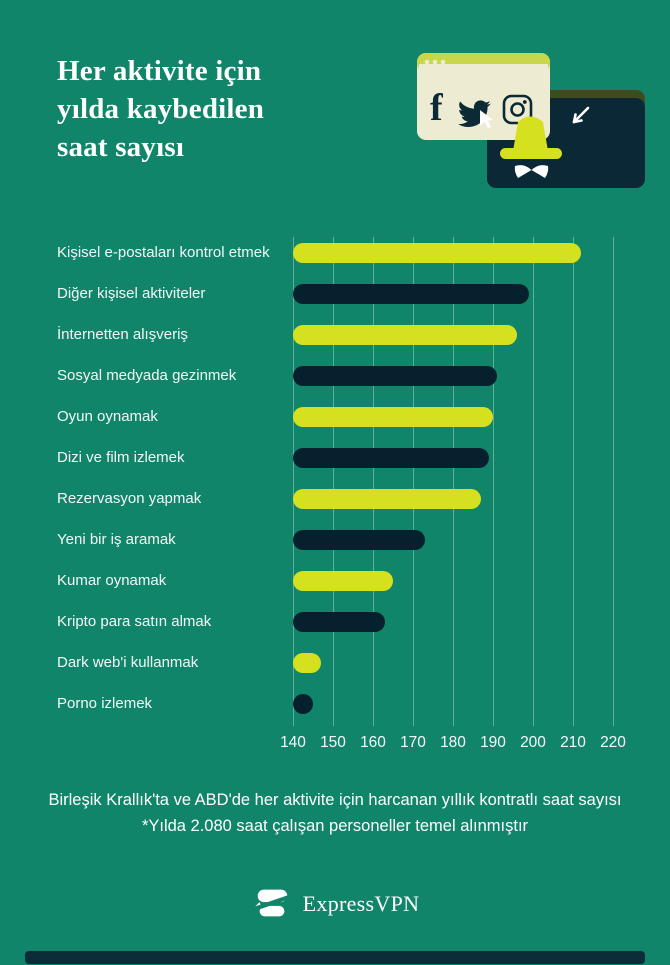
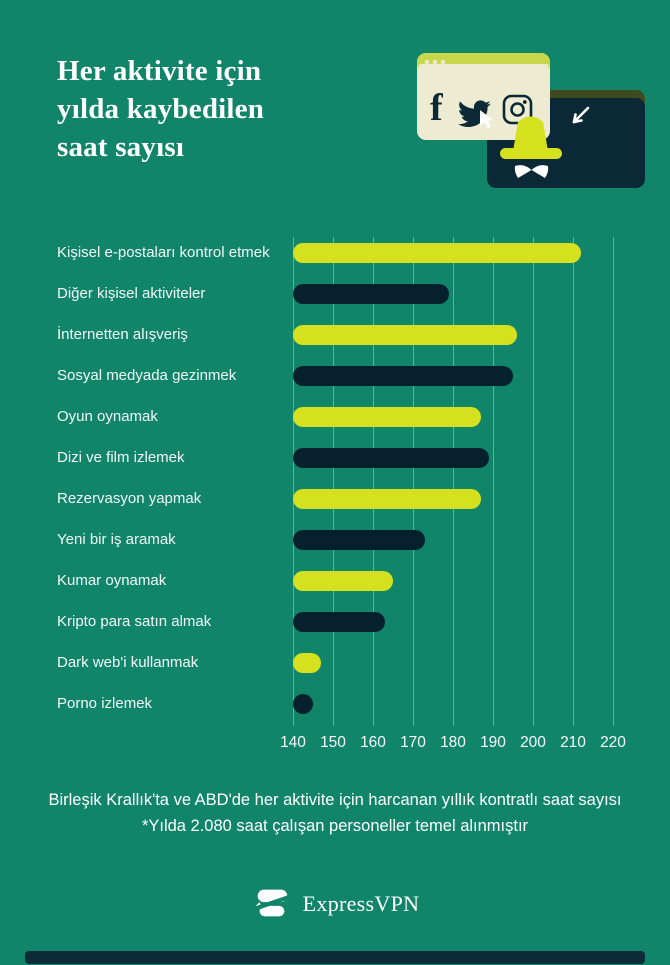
Diğer kişisel aktiviteler: 199 -> 179
Sosyal medyada gezinmek: 191 -> 195
Oyun oynamak: 190 -> 187
